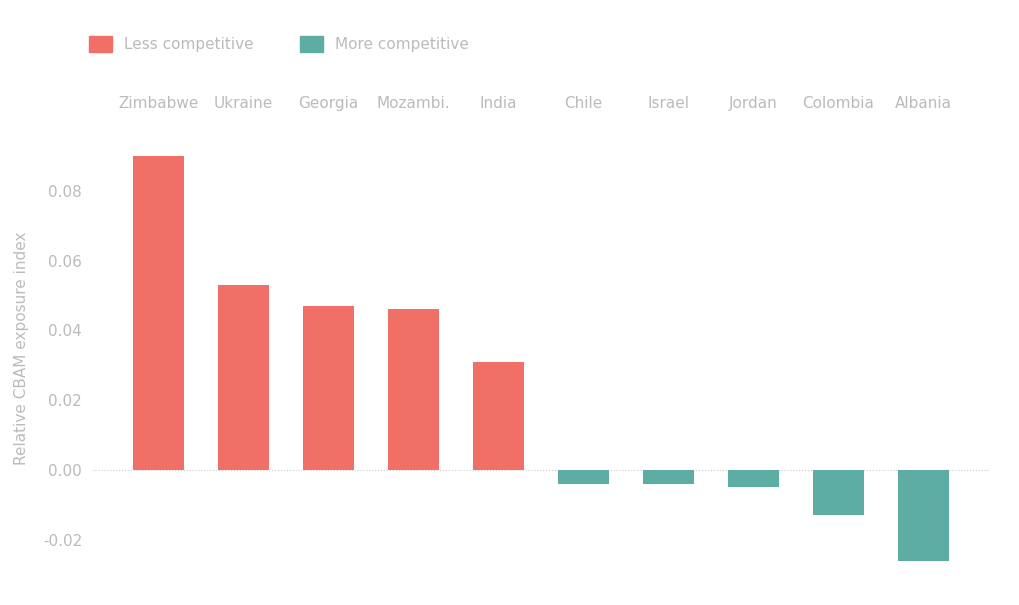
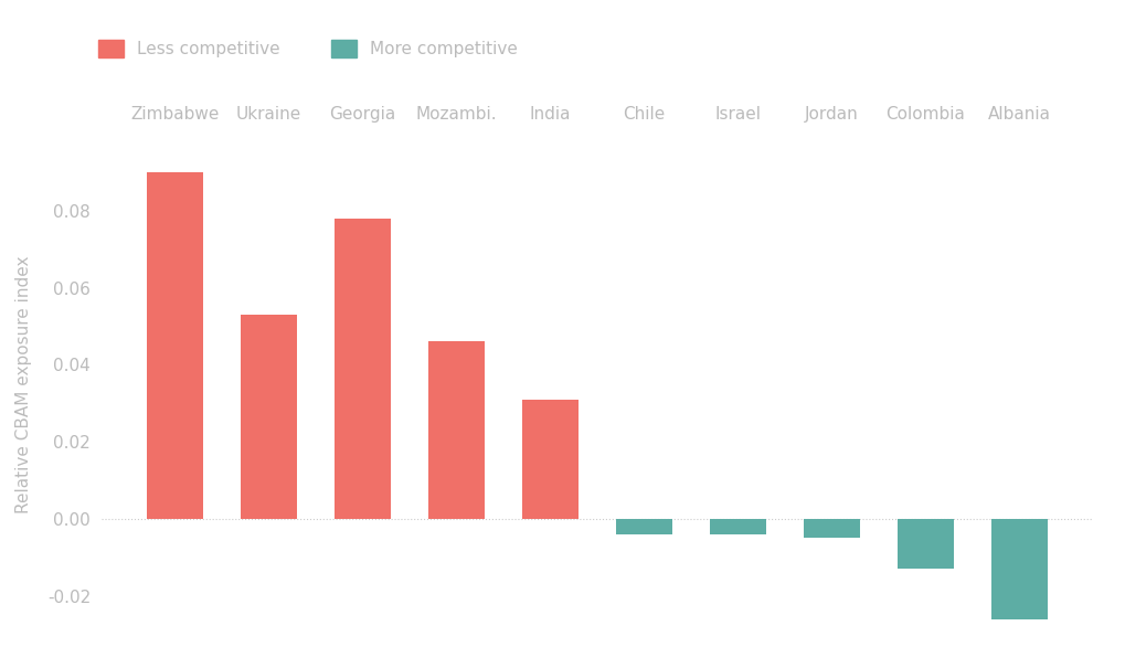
Georgia: 0.047 -> 0.078
